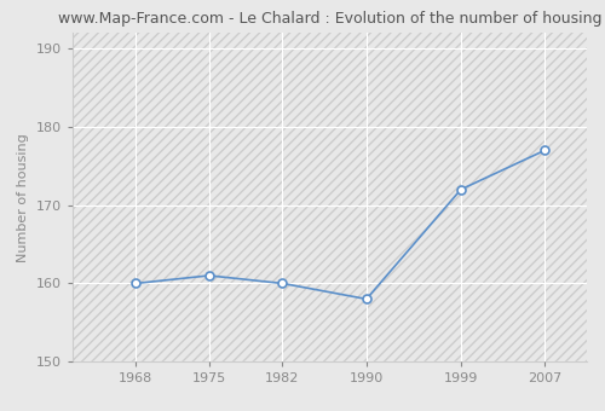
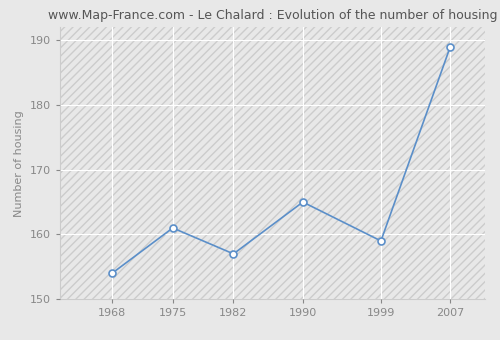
1968: 160 -> 154
1982: 160 -> 157
1990: 158 -> 165
1999: 172 -> 159
2007: 177 -> 189
